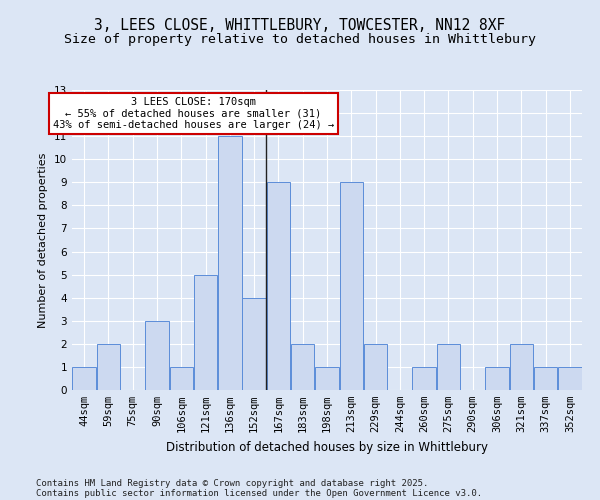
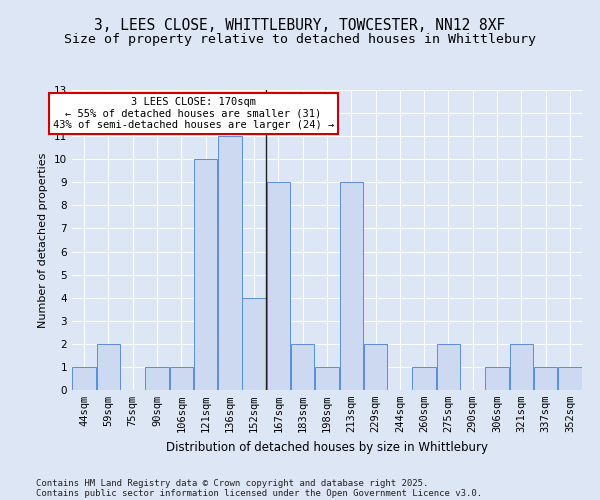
90sqm: 3 -> 1
121sqm: 5 -> 10
